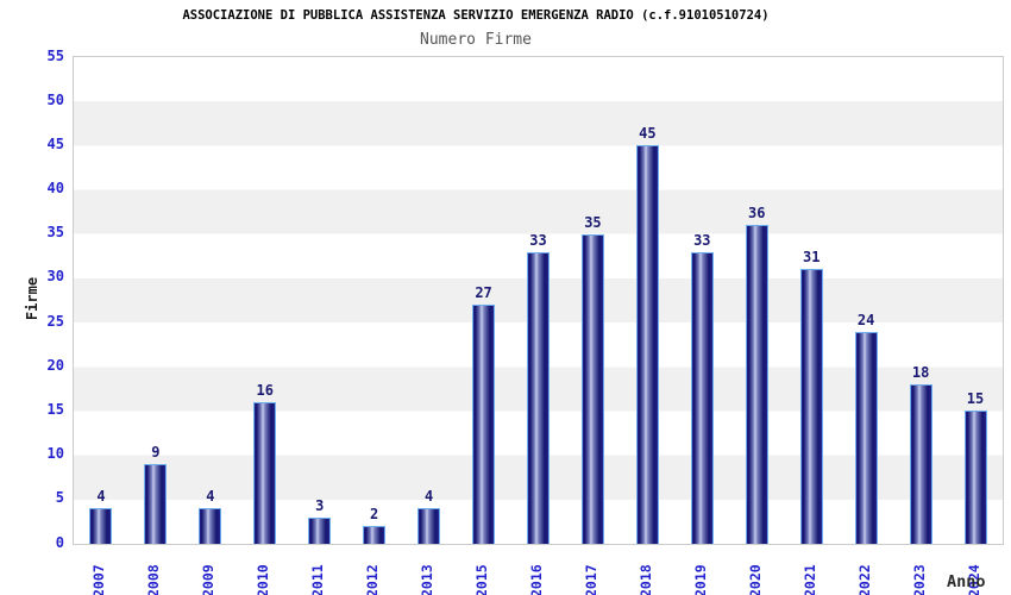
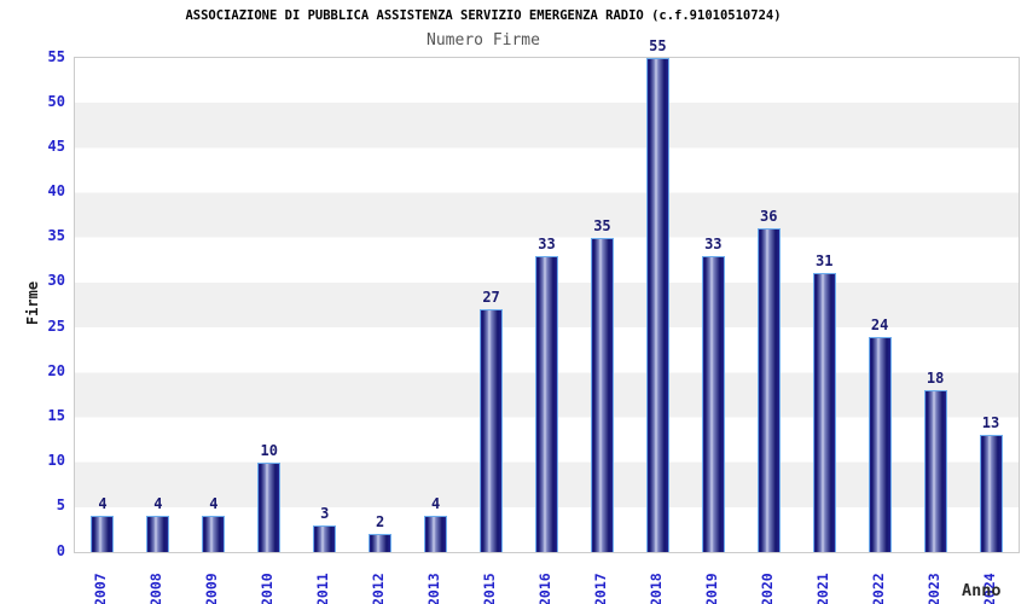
2008: 9 -> 4
2010: 16 -> 10
2018: 45 -> 55
2024: 15 -> 13
